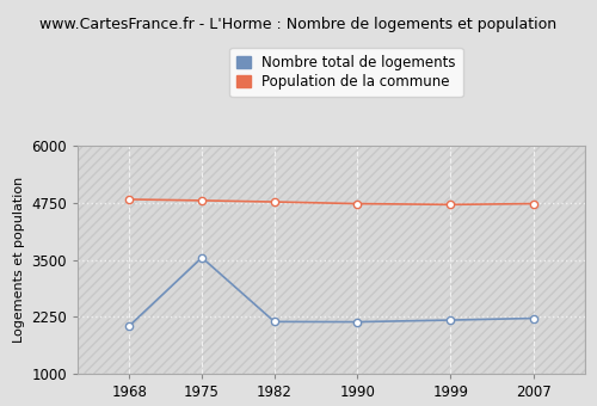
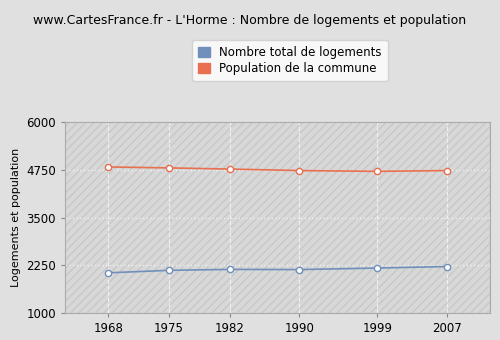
Nombre total de logements/1975: 3550 -> 2120
